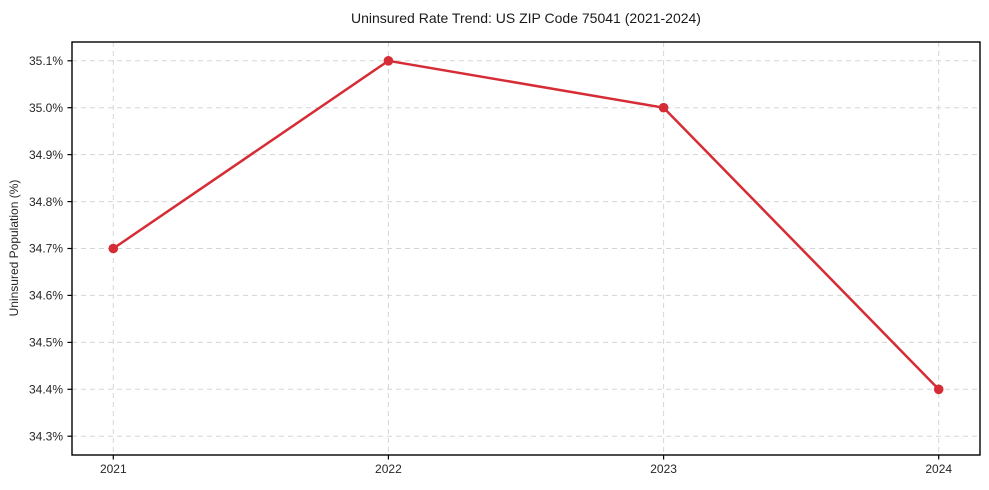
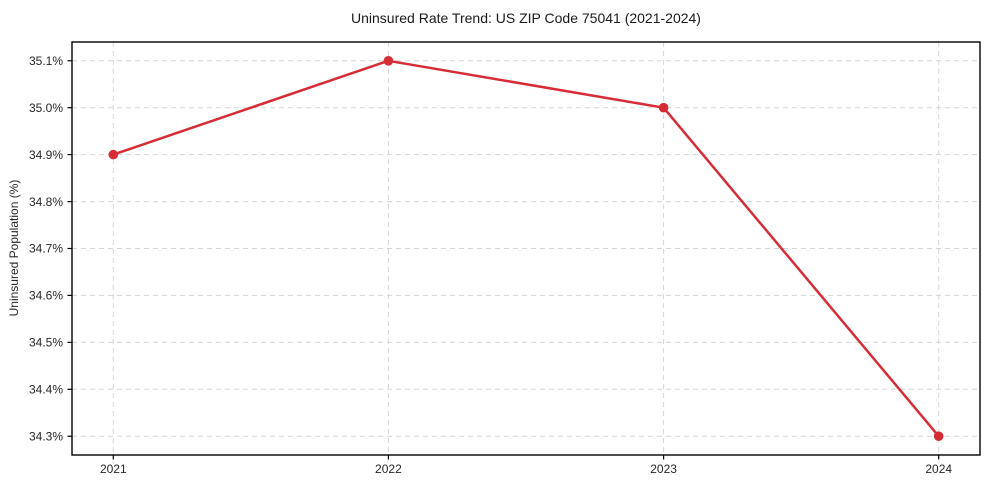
2021: 34.7% -> 34.9%
2024: 34.4% -> 34.3%
